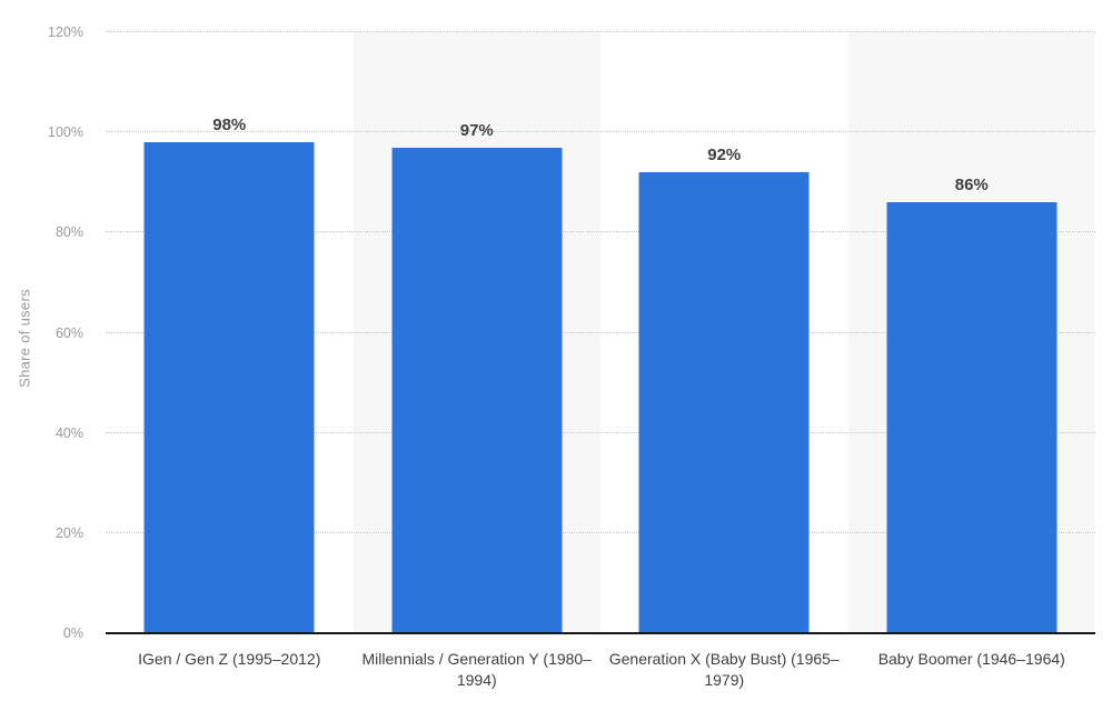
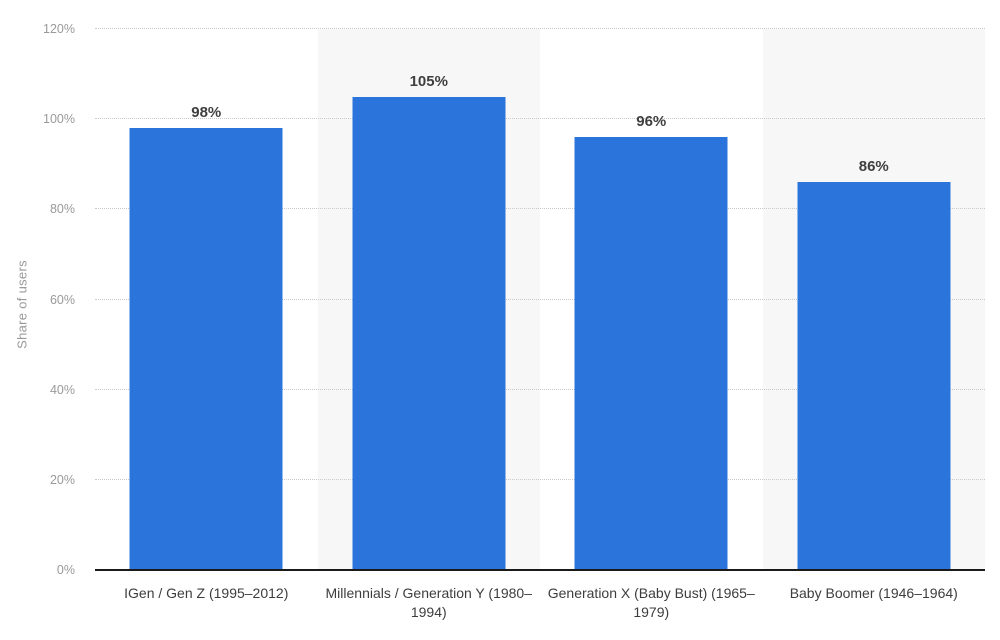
Millennials / Generation Y (1980–1994): 97% -> 105%
Generation X (Baby Bust) (1965–1979): 92% -> 96%
